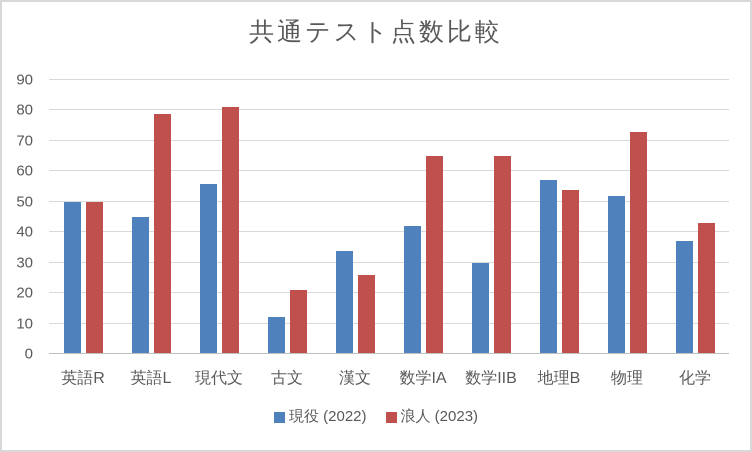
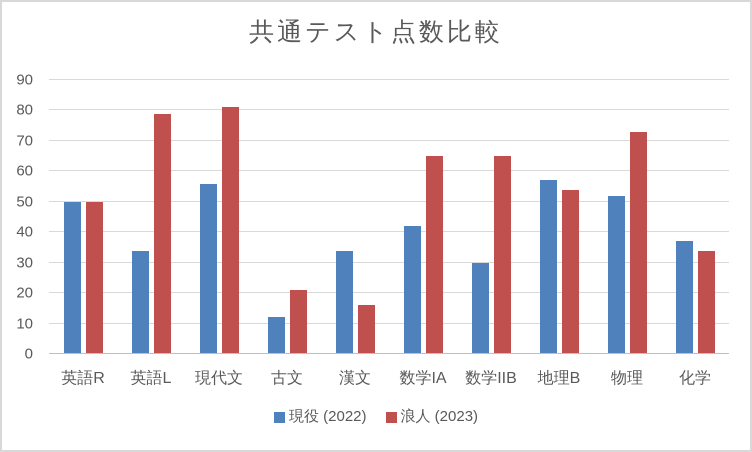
現役 (2022)/英語L: 45 -> 34
浪人 (2023)/漢文: 26 -> 16
浪人 (2023)/化学: 43 -> 34
